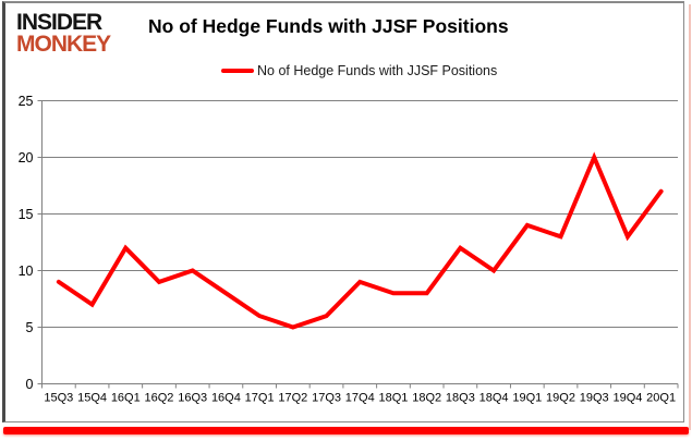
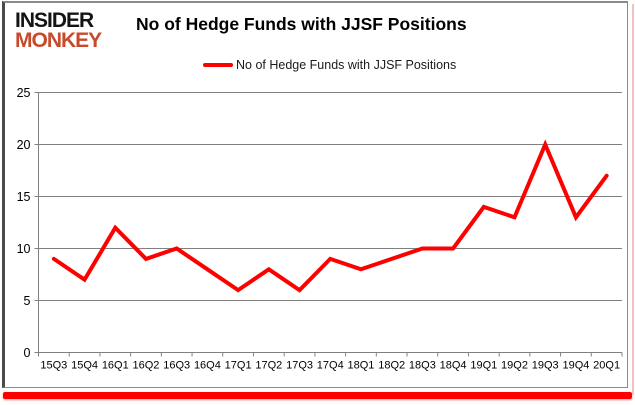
17Q2: 5 -> 8
18Q2: 8 -> 9
18Q3: 12 -> 10
